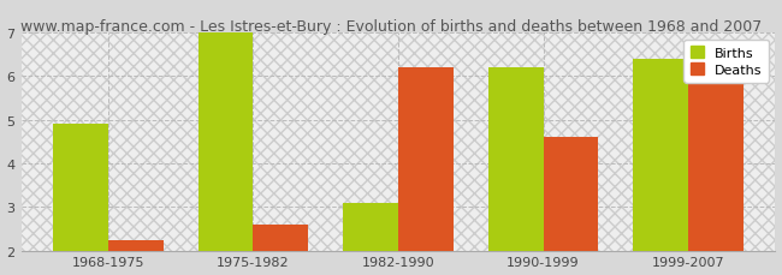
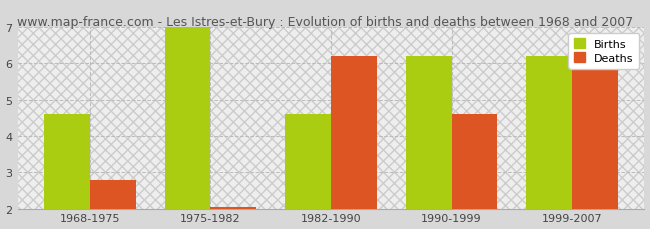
Births/1968-1975: 4.9 -> 4.6
Deaths/1968-1975: 2.25 -> 2.80
Deaths/1975-1982: 2.60 -> 2.05
Births/1982-1990: 3.1 -> 4.6
Births/1999-2007: 6.4 -> 6.2
